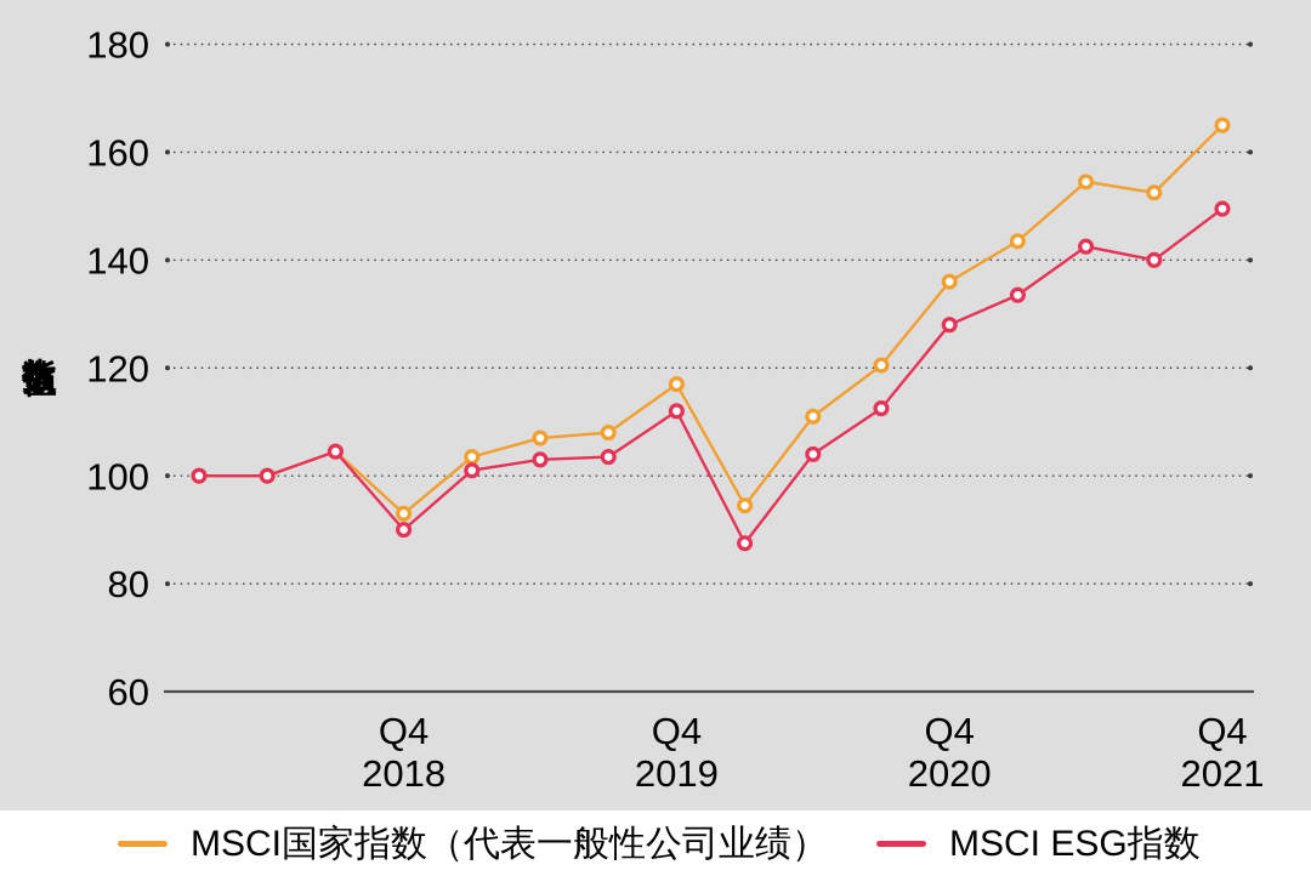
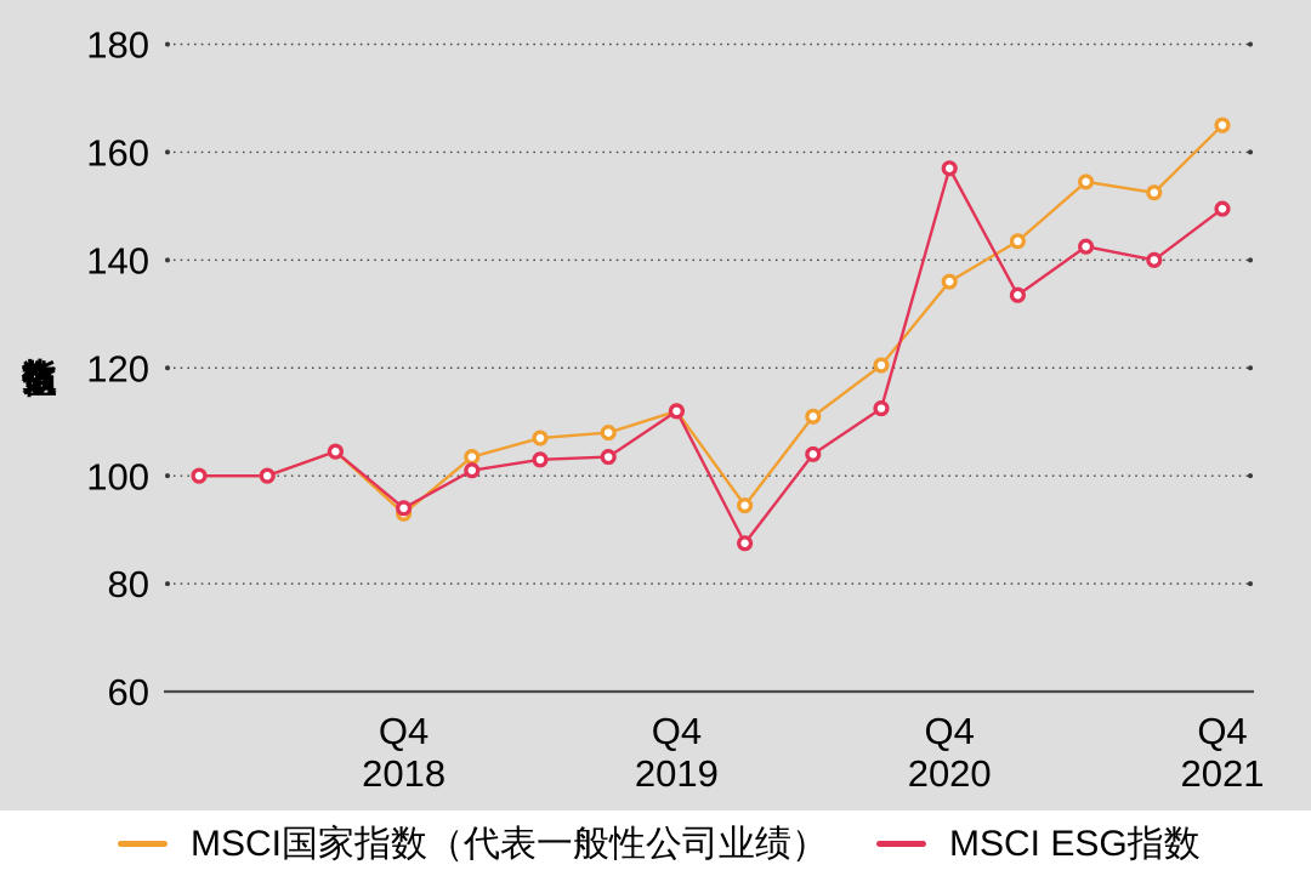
MSCI ESG指数/2018 Q4: 90 -> 94
MSCI国家指数（代表一般性公司业绩）/2019 Q4: 117 -> 112
MSCI ESG指数/2020 Q4: 128 -> 157
